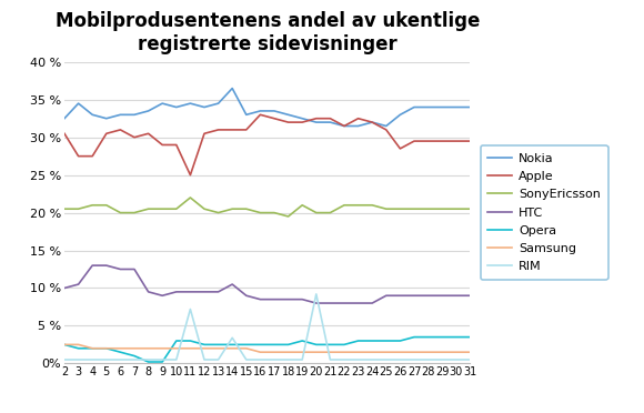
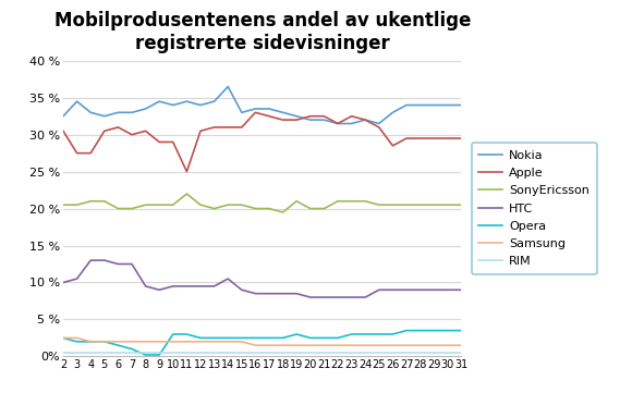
RIM/11: 7.2 % -> 0.5 %
RIM/14: 3.4 % -> 0.5 %
RIM/20: 9.2 % -> 0.5 %
